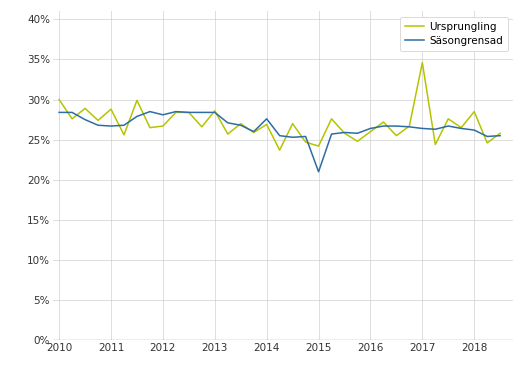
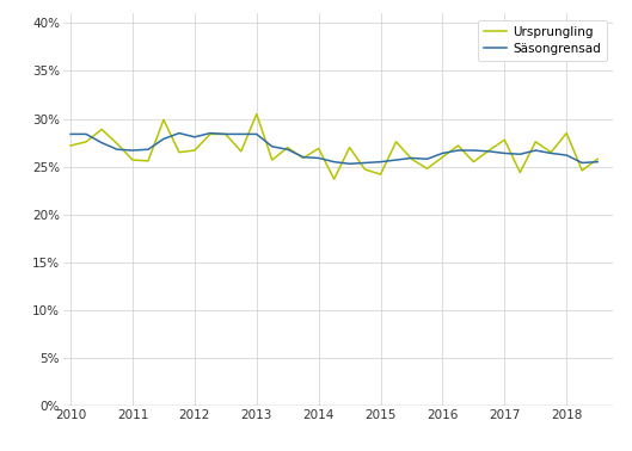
Ursprungling/2010: 30.0% -> 27.2%
Ursprungling/2011: 28.8% -> 25.7%
Ursprungling/2013: 28.6% -> 30.5%
Säsongrensad/2014: 27.6% -> 25.9%
Säsongrensad/2015: 21.0% -> 25.5%
Ursprungling/2017: 34.6% -> 27.8%
